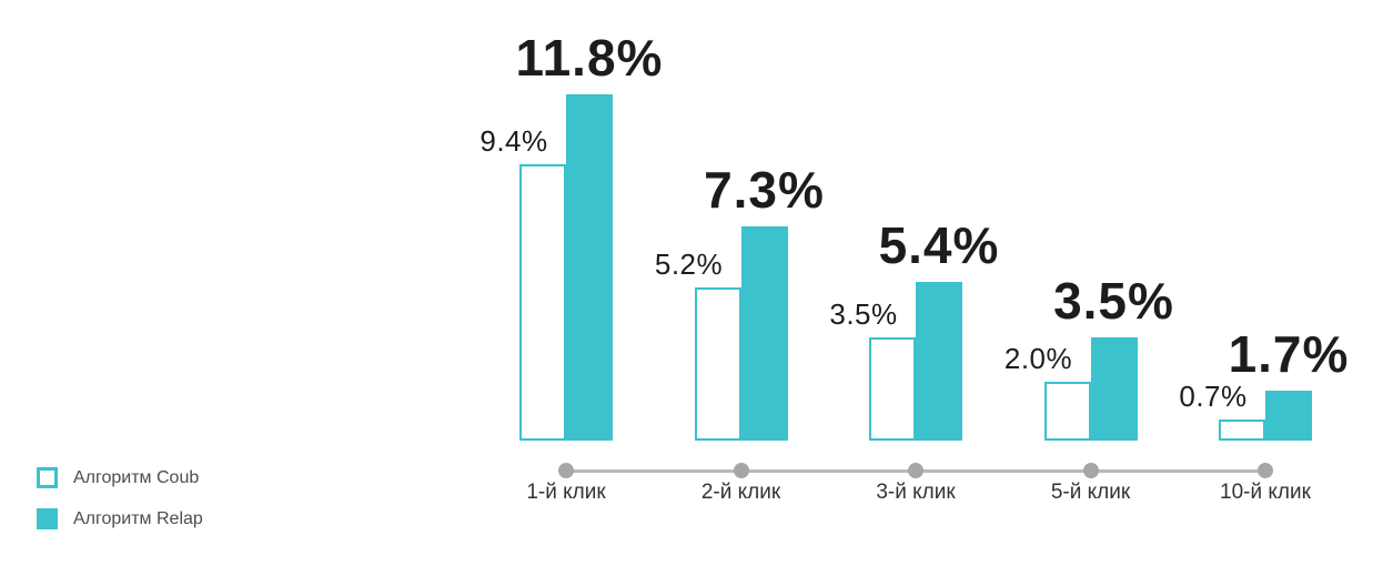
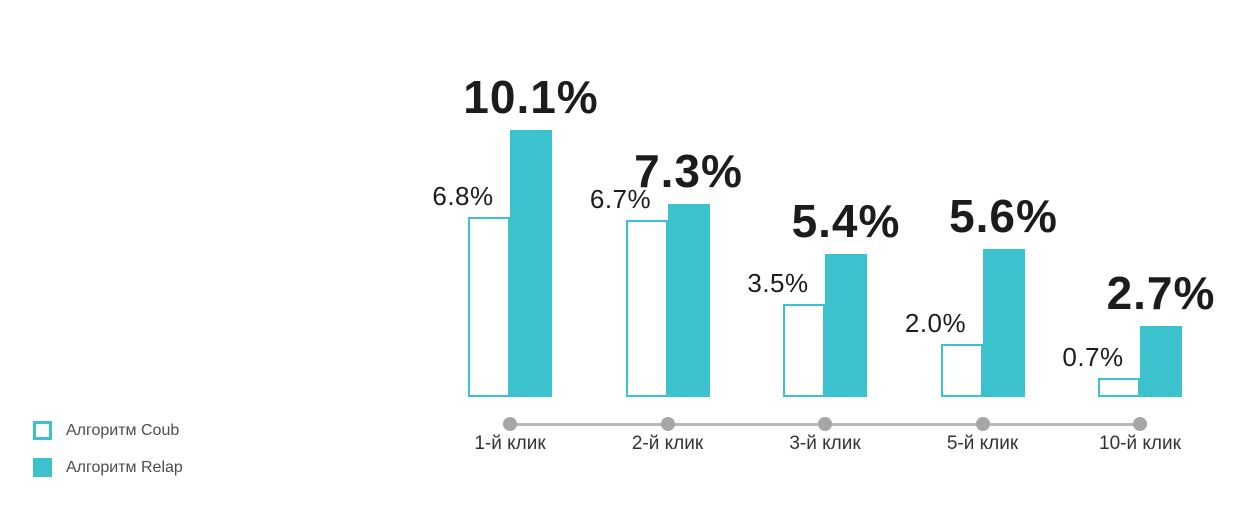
Алгоритм Coub/1-й клик: 9.4% -> 6.8%
Алгоритм Relap/1-й клик: 11.8% -> 10.1%
Алгоритм Coub/2-й клик: 5.2% -> 6.7%
Алгоритм Relap/5-й клик: 3.5% -> 5.6%
Алгоритм Relap/10-й клик: 1.7% -> 2.7%
